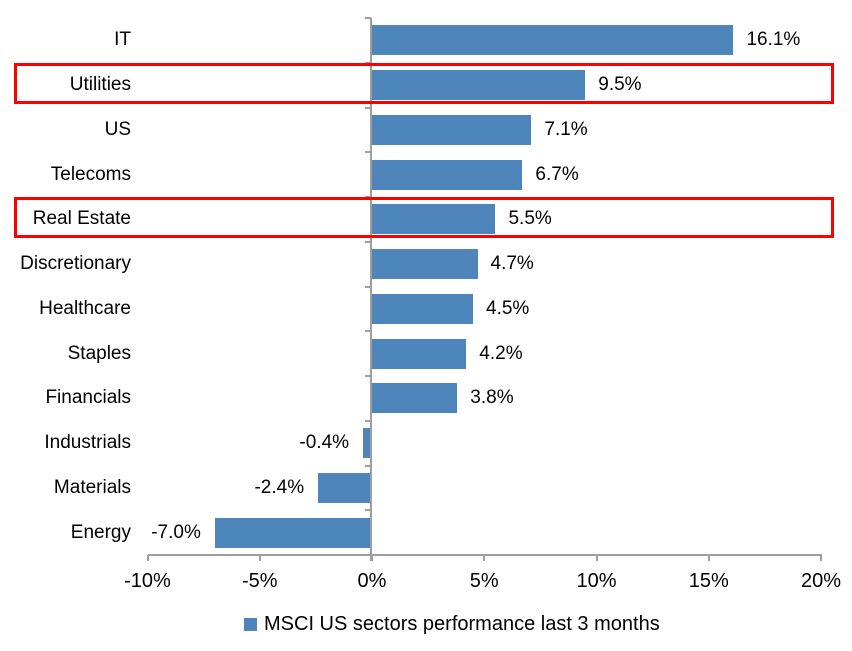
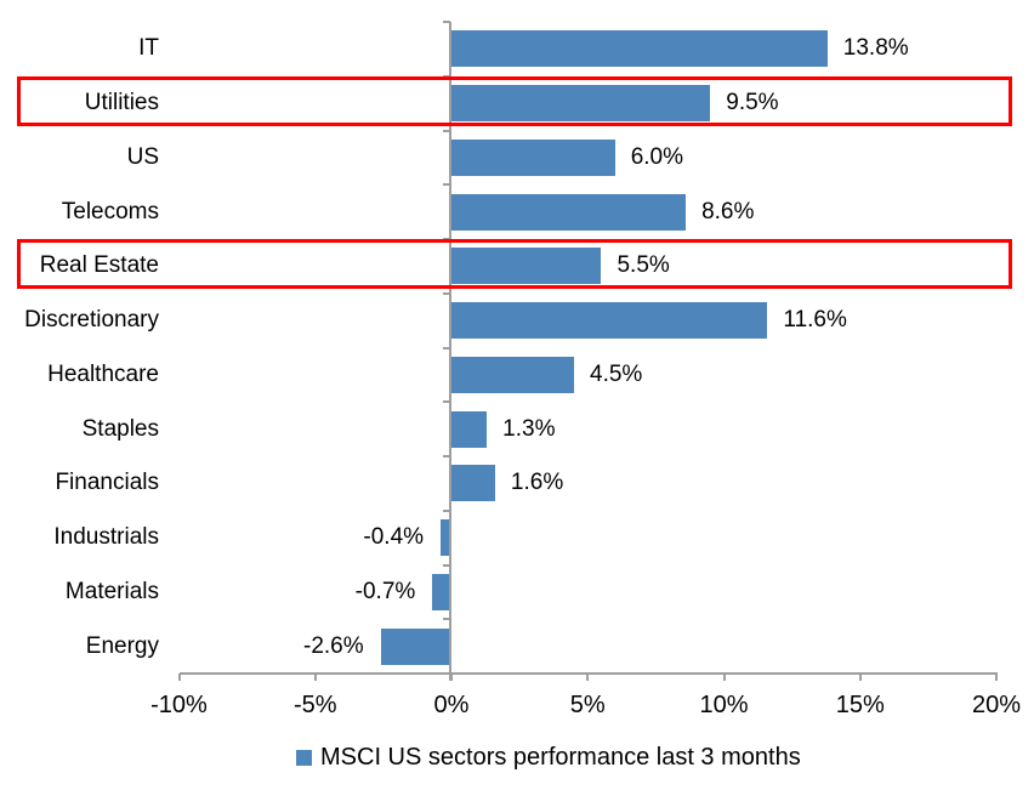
IT: 16.1% -> 13.8%
US: 7.1% -> 6.0%
Telecoms: 6.7% -> 8.6%
Discretionary: 4.7% -> 11.6%
Staples: 4.2% -> 1.3%
Financials: 3.8% -> 1.6%
Materials: -2.4% -> -0.7%
Energy: -7.0% -> -2.6%
